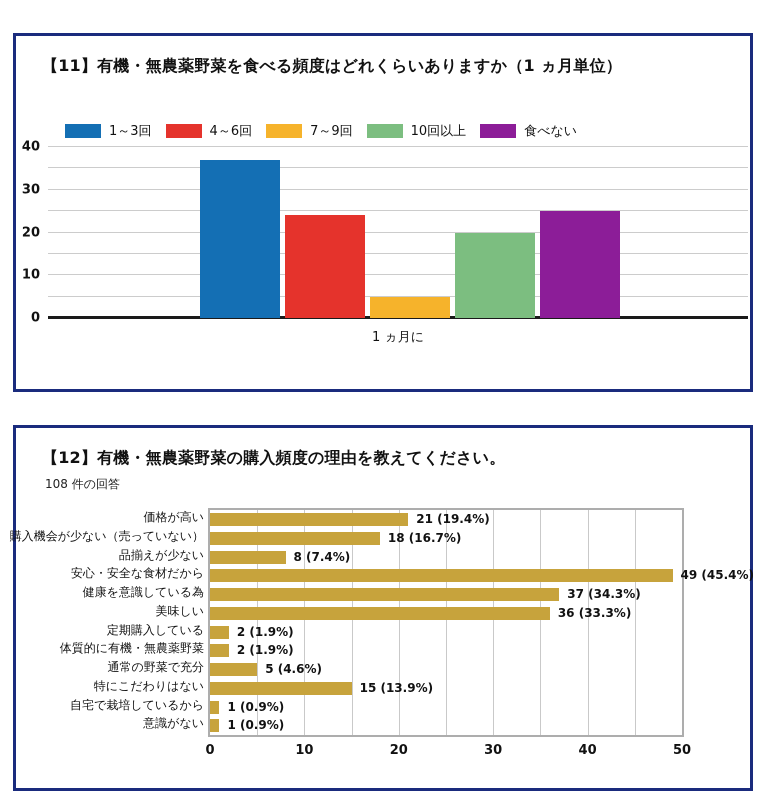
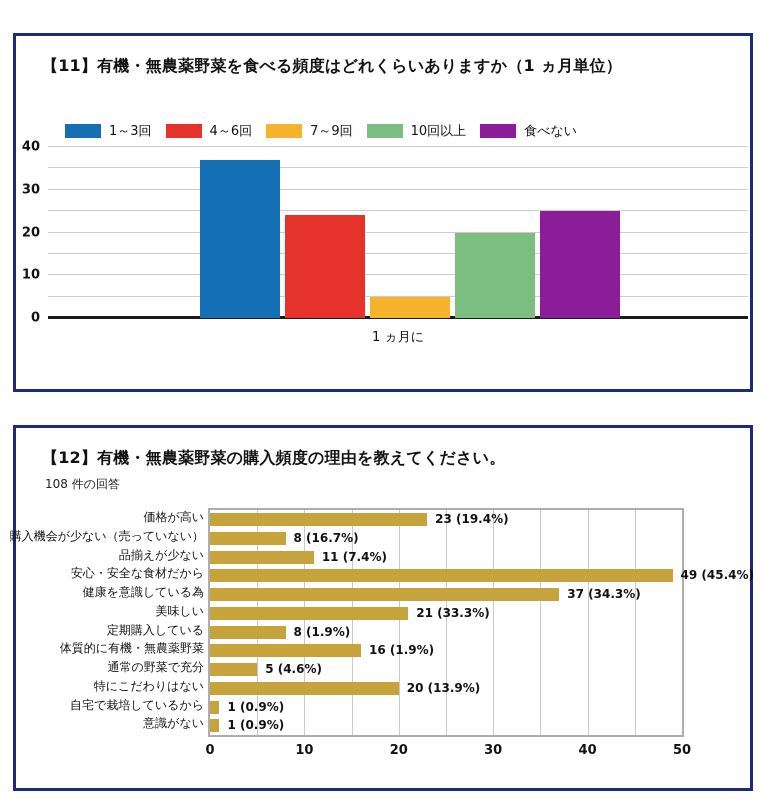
【12】有機・無農薬野菜の購入頻度の理由を教えてください。/価格が高い: 21 -> 23
【12】有機・無農薬野菜の購入頻度の理由を教えてください。/購入機会が少ない（売っていない）: 18 -> 8
【12】有機・無農薬野菜の購入頻度の理由を教えてください。/品揃えが少ない: 8 -> 11
【12】有機・無農薬野菜の購入頻度の理由を教えてください。/美味しい: 36 -> 21
【12】有機・無農薬野菜の購入頻度の理由を教えてください。/定期購入している: 2 -> 8
【12】有機・無農薬野菜の購入頻度の理由を教えてください。/体質的に有機・無農薬野菜: 2 -> 16
【12】有機・無農薬野菜の購入頻度の理由を教えてください。/特にこだわりはない: 15 -> 20
